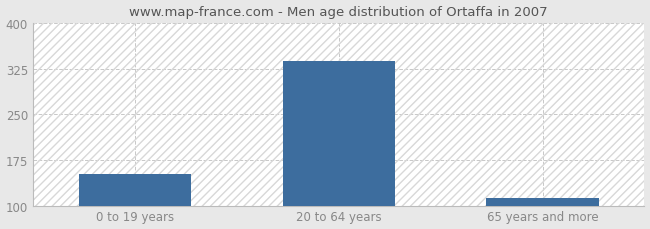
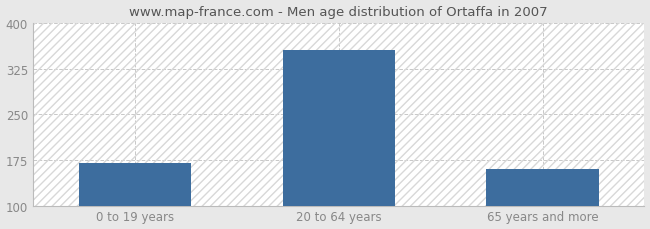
0 to 19 years: 152 -> 170
20 to 64 years: 338 -> 356
65 years and more: 113 -> 160
